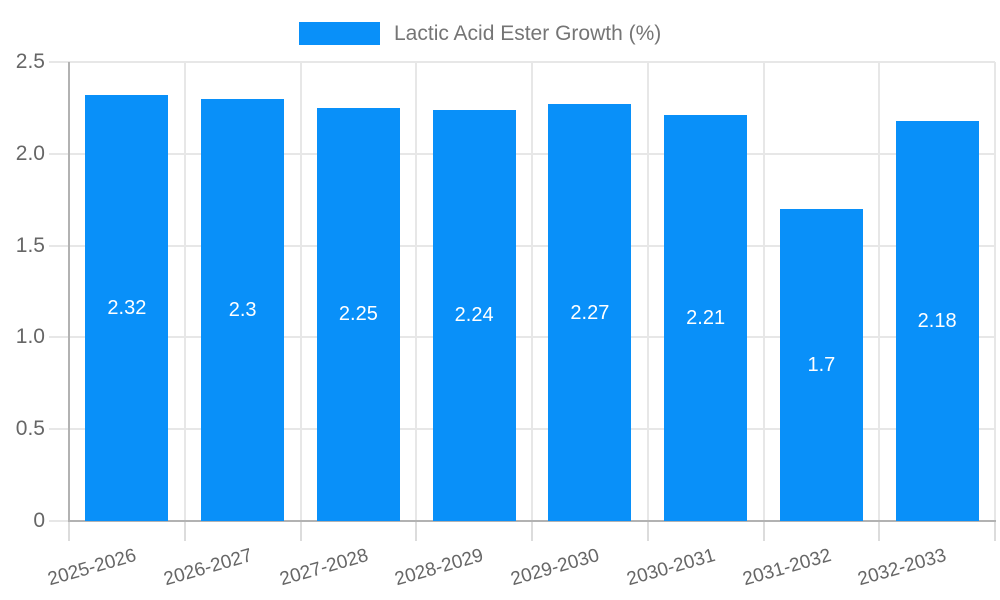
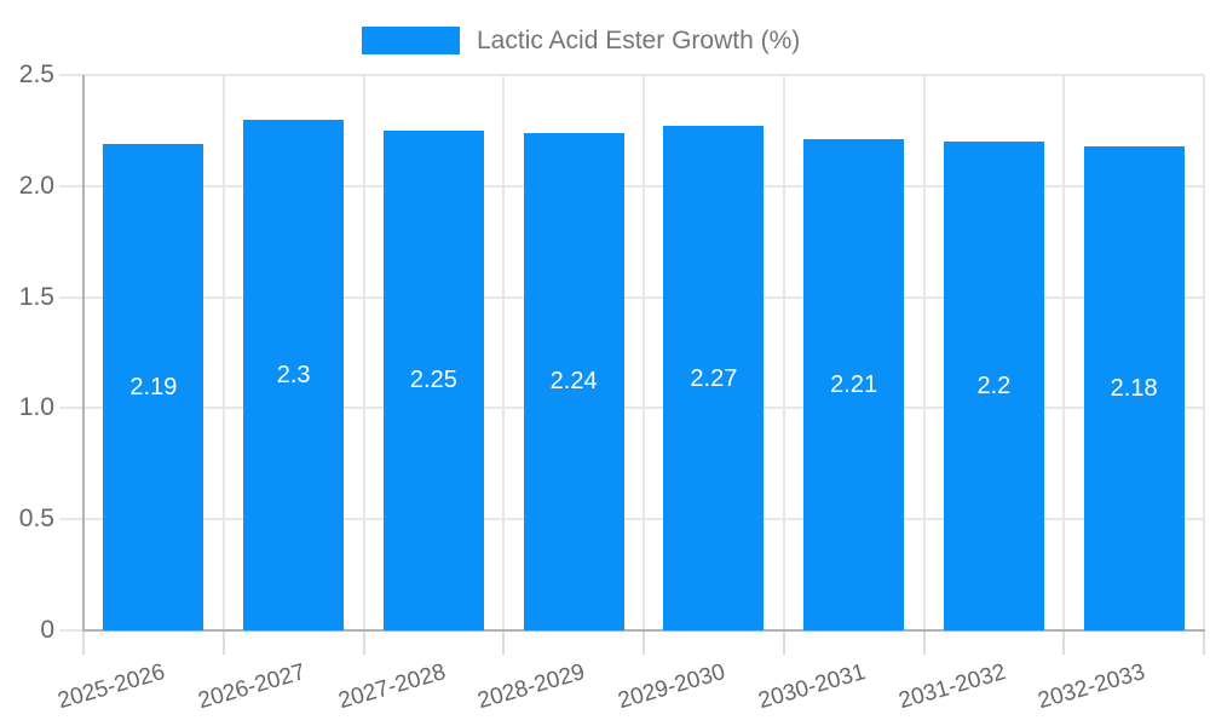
2025-2026: 2.32 -> 2.19
2031-2032: 1.7 -> 2.2
